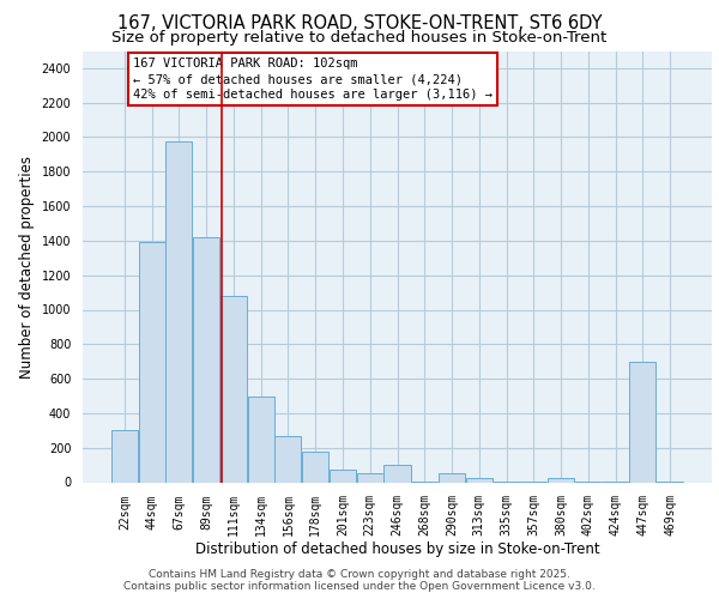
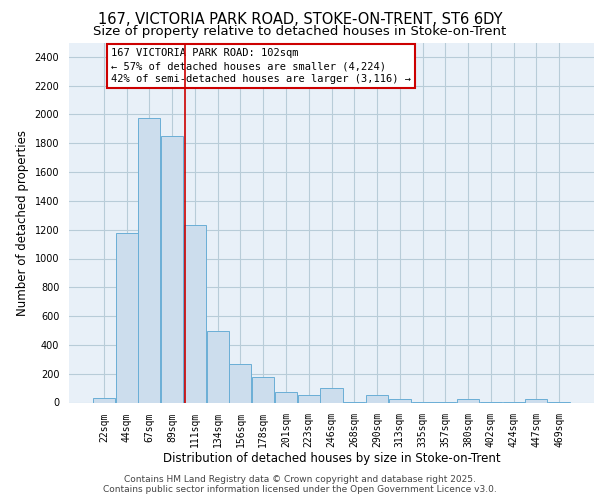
22sqm: 300 -> 30
44sqm: 1390 -> 1180
89sqm: 1420 -> 1850
111sqm: 1080 -> 1230
447sqm: 700 -> 20
